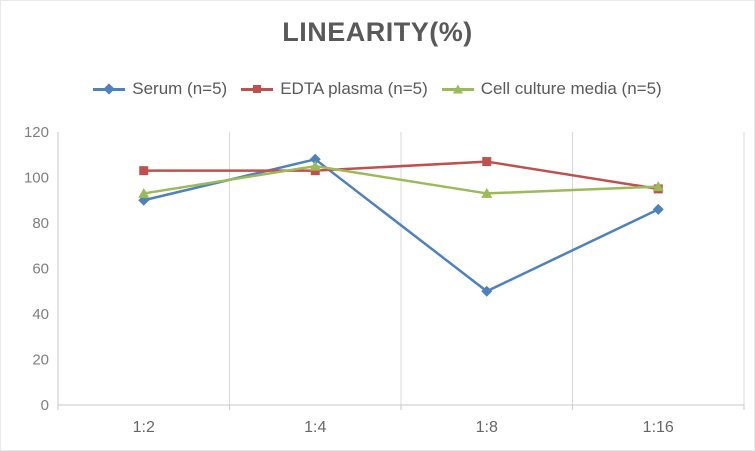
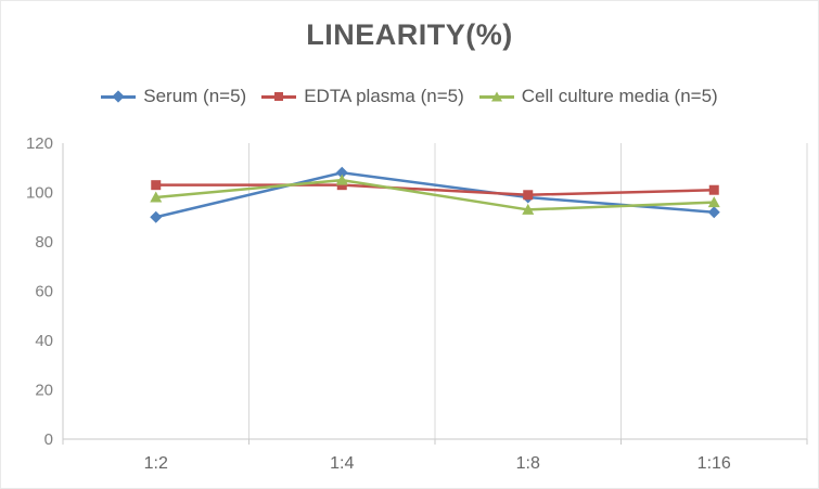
Cell culture media (n=5)/1:2: 93 -> 98
Serum (n=5)/1:8: 50 -> 98
EDTA plasma (n=5)/1:8: 107 -> 99
Serum (n=5)/1:16: 86 -> 92
EDTA plasma (n=5)/1:16: 95 -> 101
